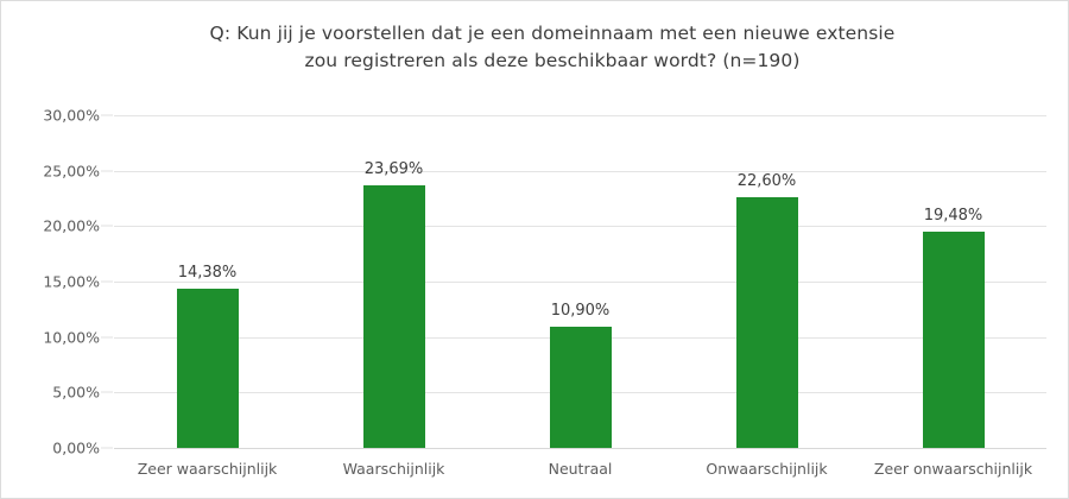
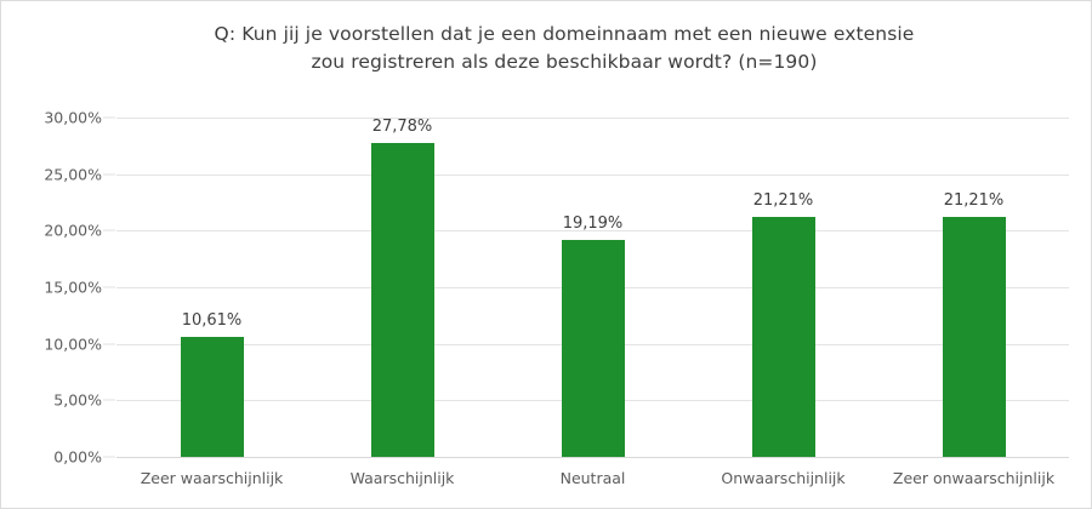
Zeer waarschijnlijk: 14,38% -> 10,61%
Waarschijnlijk: 23,69% -> 27,78%
Neutraal: 10,90% -> 19,19%
Onwaarschijnlijk: 22,60% -> 21,21%
Zeer onwaarschijnlijk: 19,48% -> 21,21%
